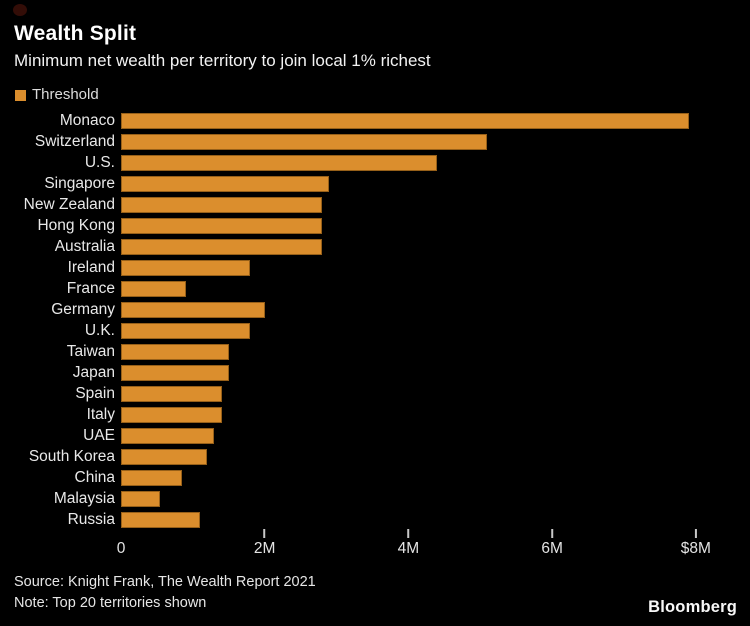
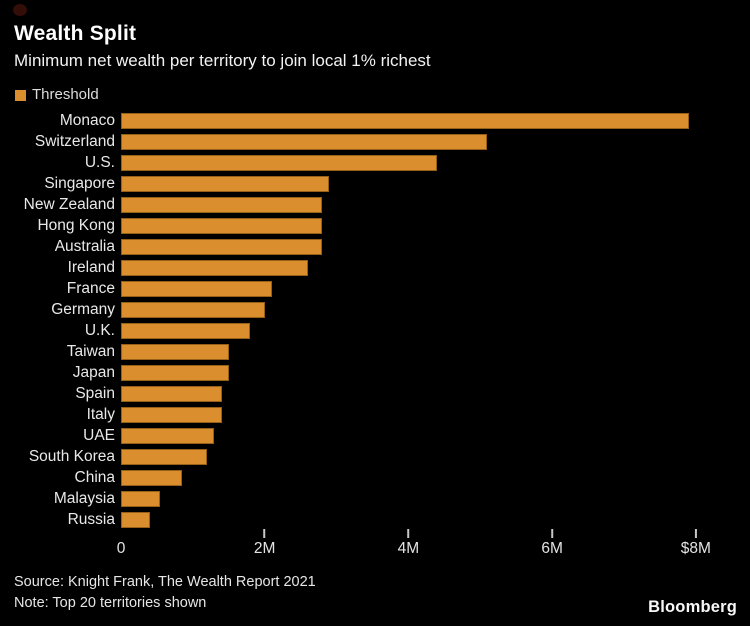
Ireland: $1.8M -> $2.6M
France: $0.9M -> $2.1M
Russia: $1.1M -> $0.4M
